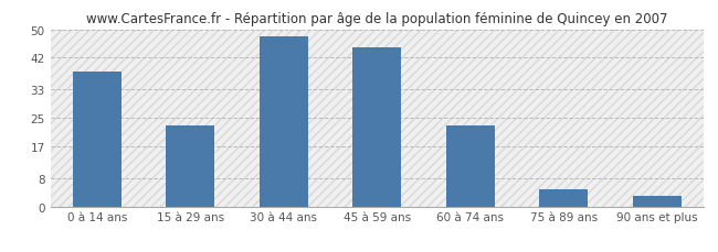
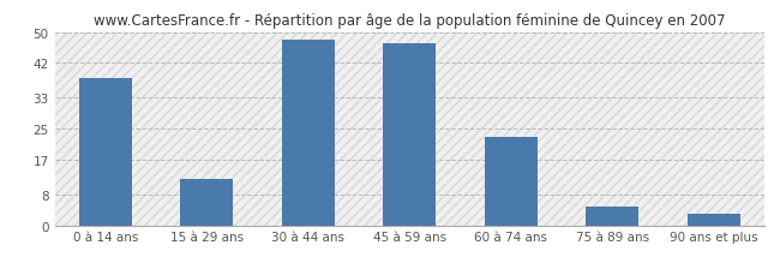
15 à 29 ans: 23 -> 12
45 à 59 ans: 45 -> 47
